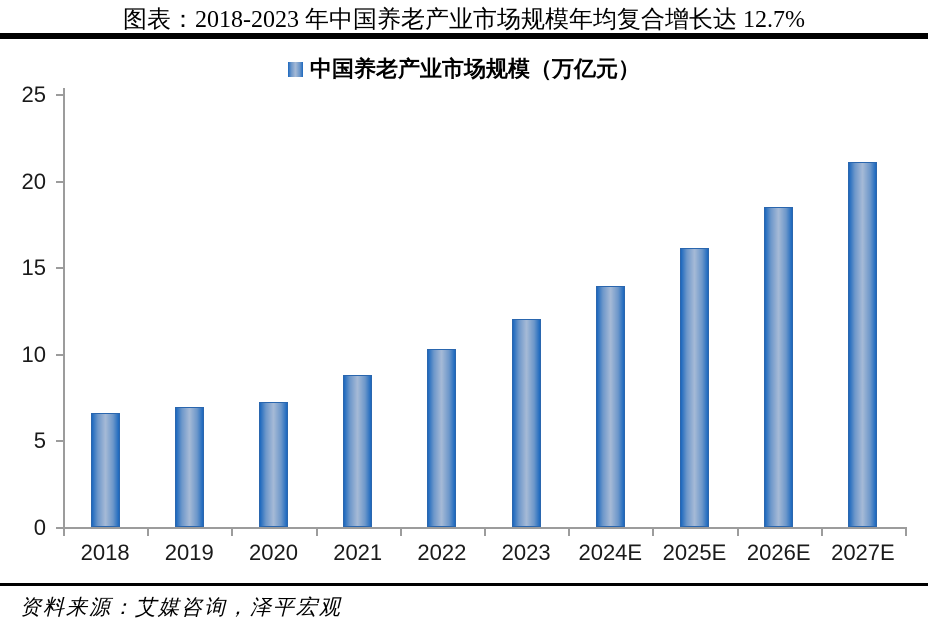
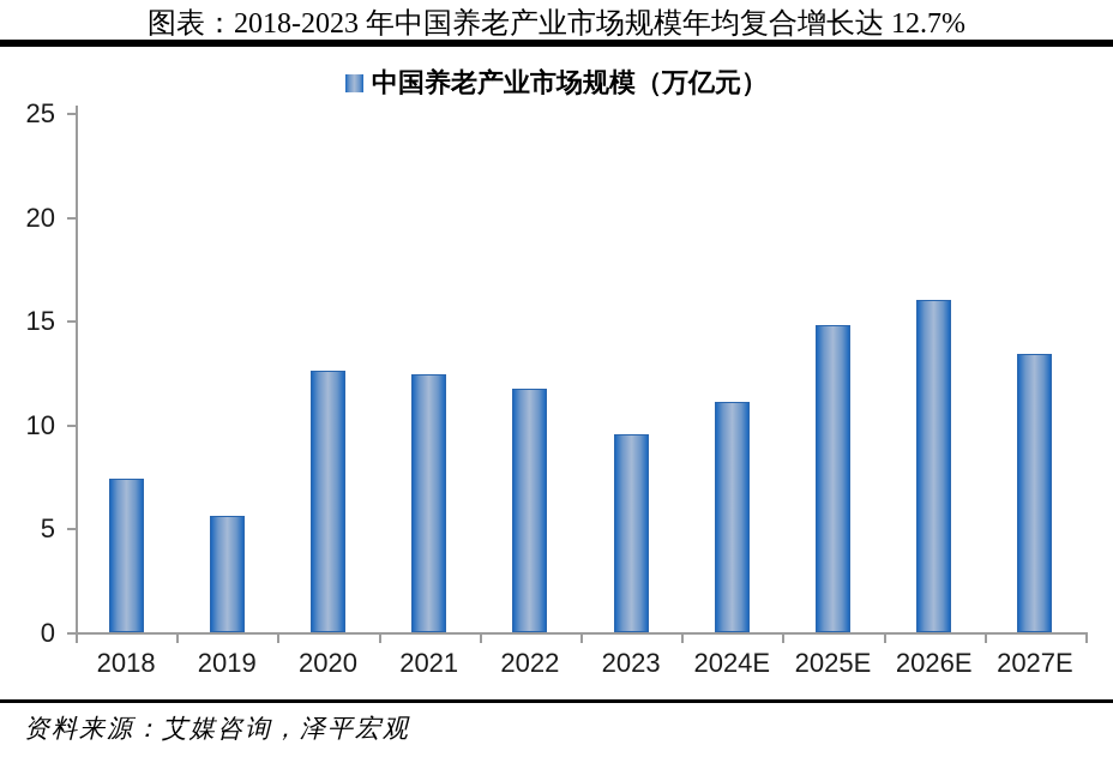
2018: 6.6 -> 7.4
2019: 6.9 -> 5.6
2020: 7.2 -> 12.6
2021: 8.8 -> 12.4
2022: 10.3 -> 11.7
2023: 12.0 -> 9.5
2024E: 13.9 -> 11.1
2025E: 16.1 -> 14.8
2026E: 18.5 -> 16.0
2027E: 21.1 -> 13.4
